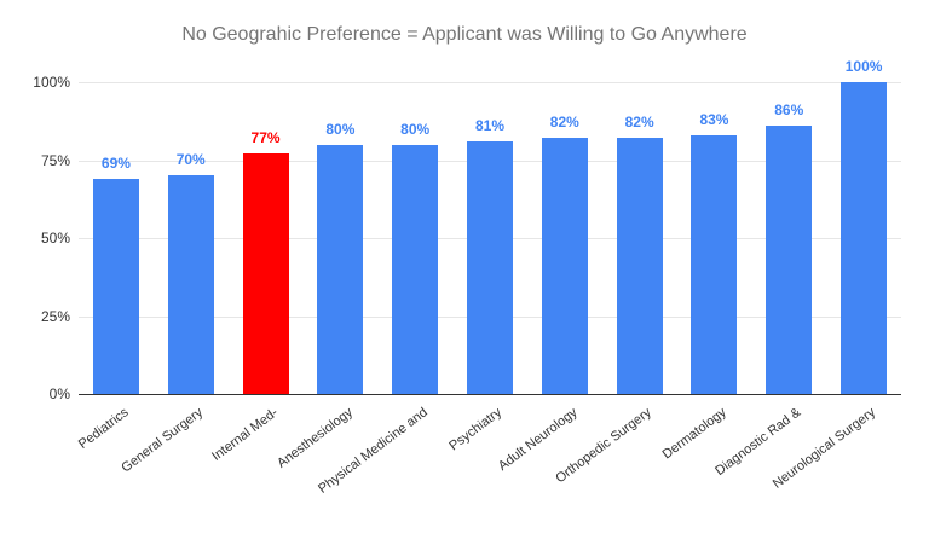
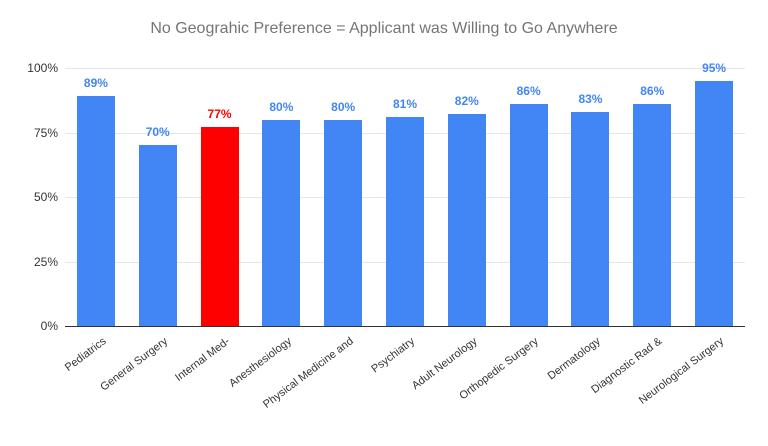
Pediatrics: 69% -> 89%
Orthopedic Surgery: 82% -> 86%
Neurological Surgery: 100% -> 95%
